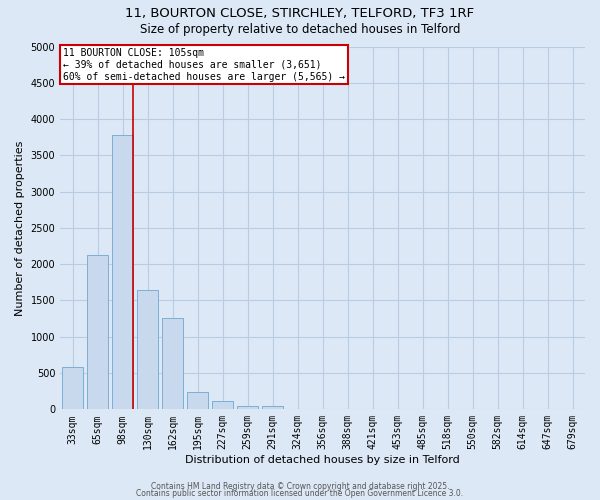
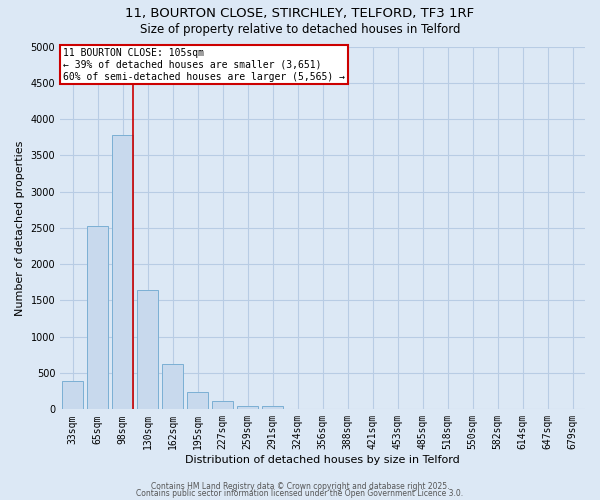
33sqm: 580 -> 390
65sqm: 2120 -> 2530
162sqm: 1260 -> 620
